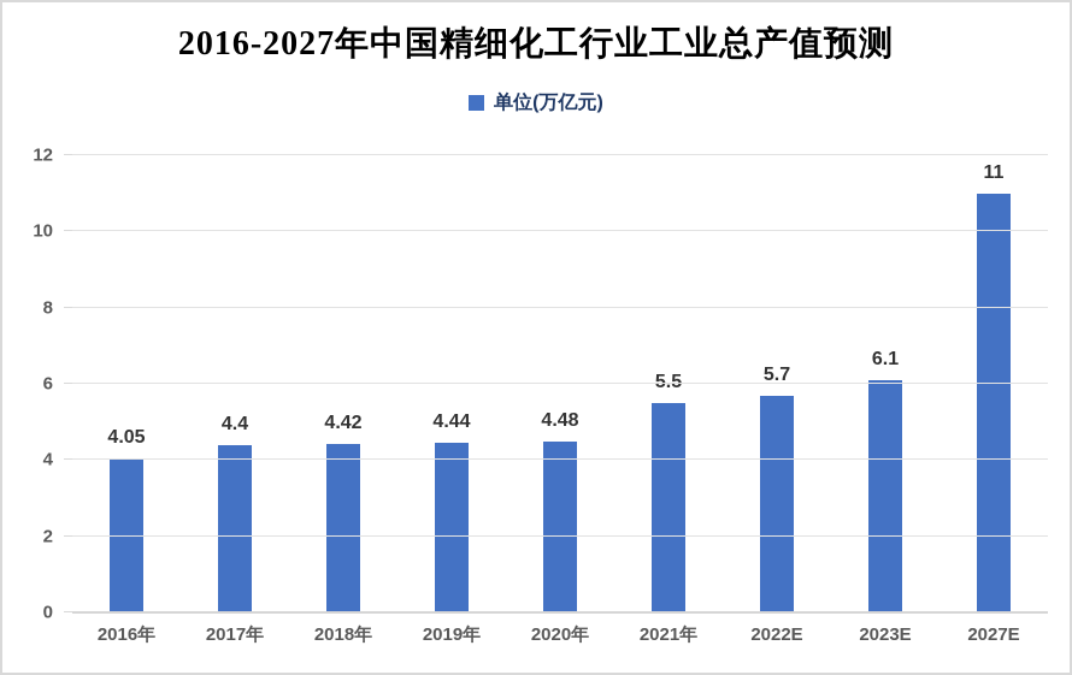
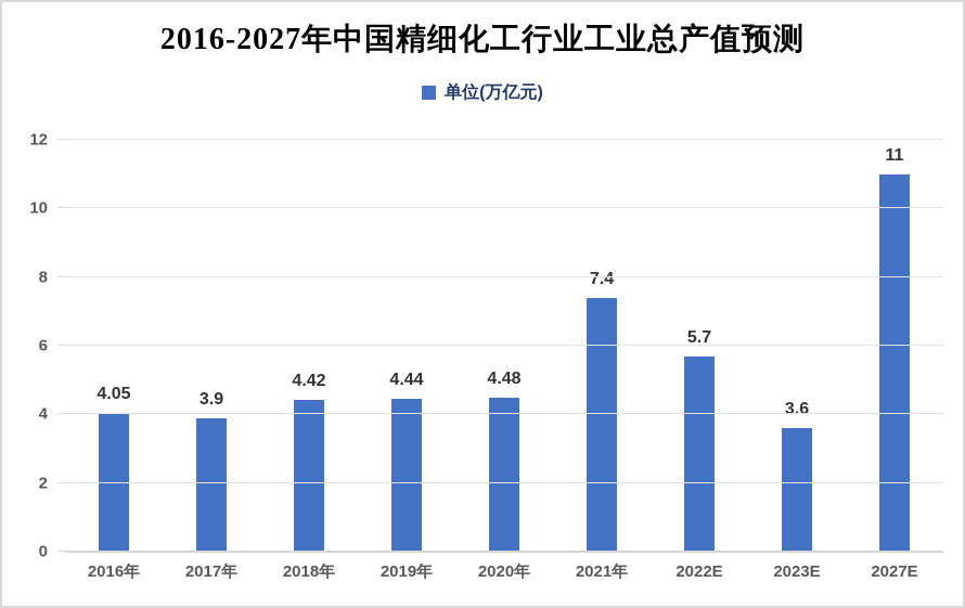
2017年: 4.4 -> 3.9
2021年: 5.5 -> 7.4
2023E: 6.1 -> 3.6
